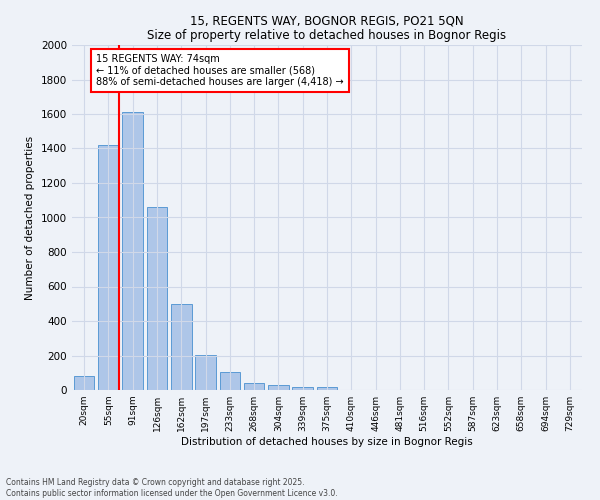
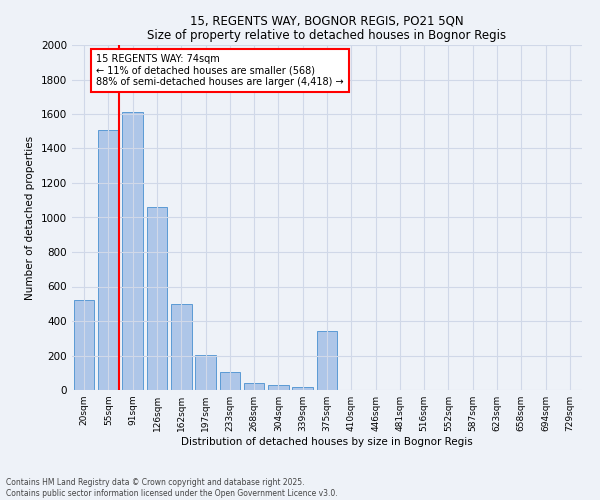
20sqm: 80 -> 520
55sqm: 1420 -> 1510
375sqm: 20 -> 340
